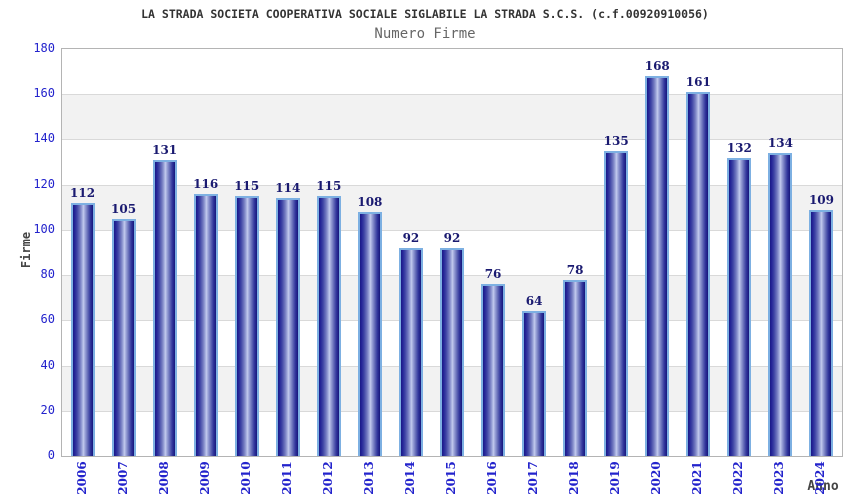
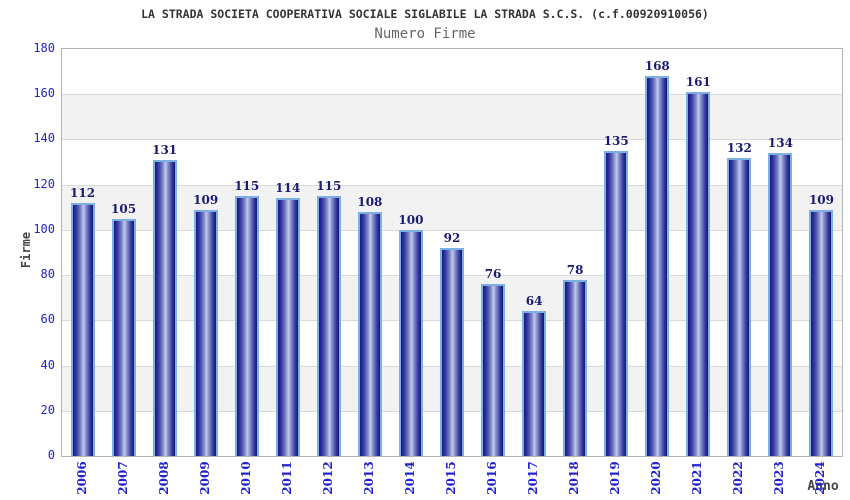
2009: 116 -> 109
2014: 92 -> 100
